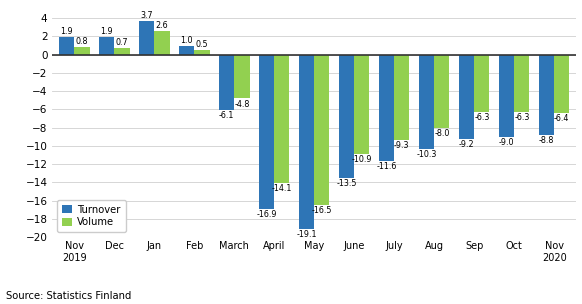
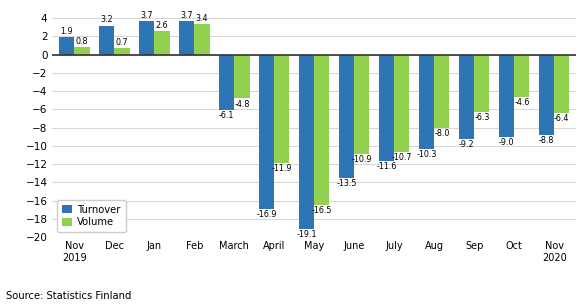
Turnover/Dec: 1.9 -> 3.2
Turnover/Feb: 1.0 -> 3.7
Volume/Feb: 0.5 -> 3.4
Volume/April: -14.1 -> -11.9
Volume/July: -9.3 -> -10.7
Volume/Oct: -6.3 -> -4.6
